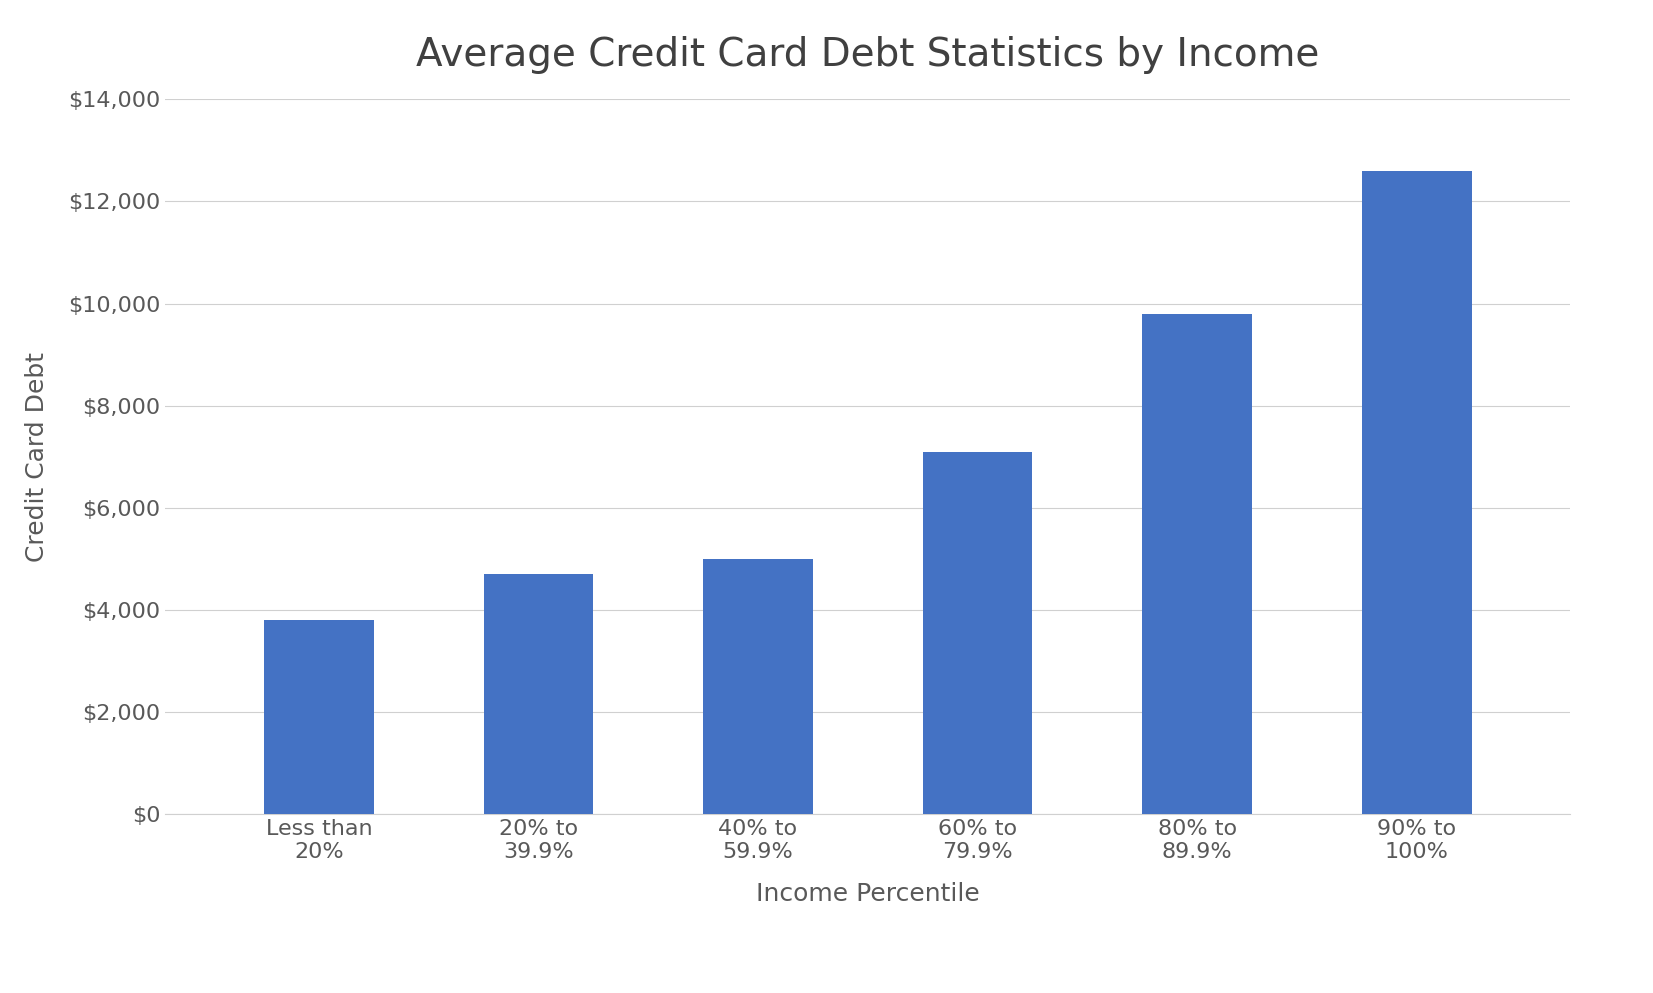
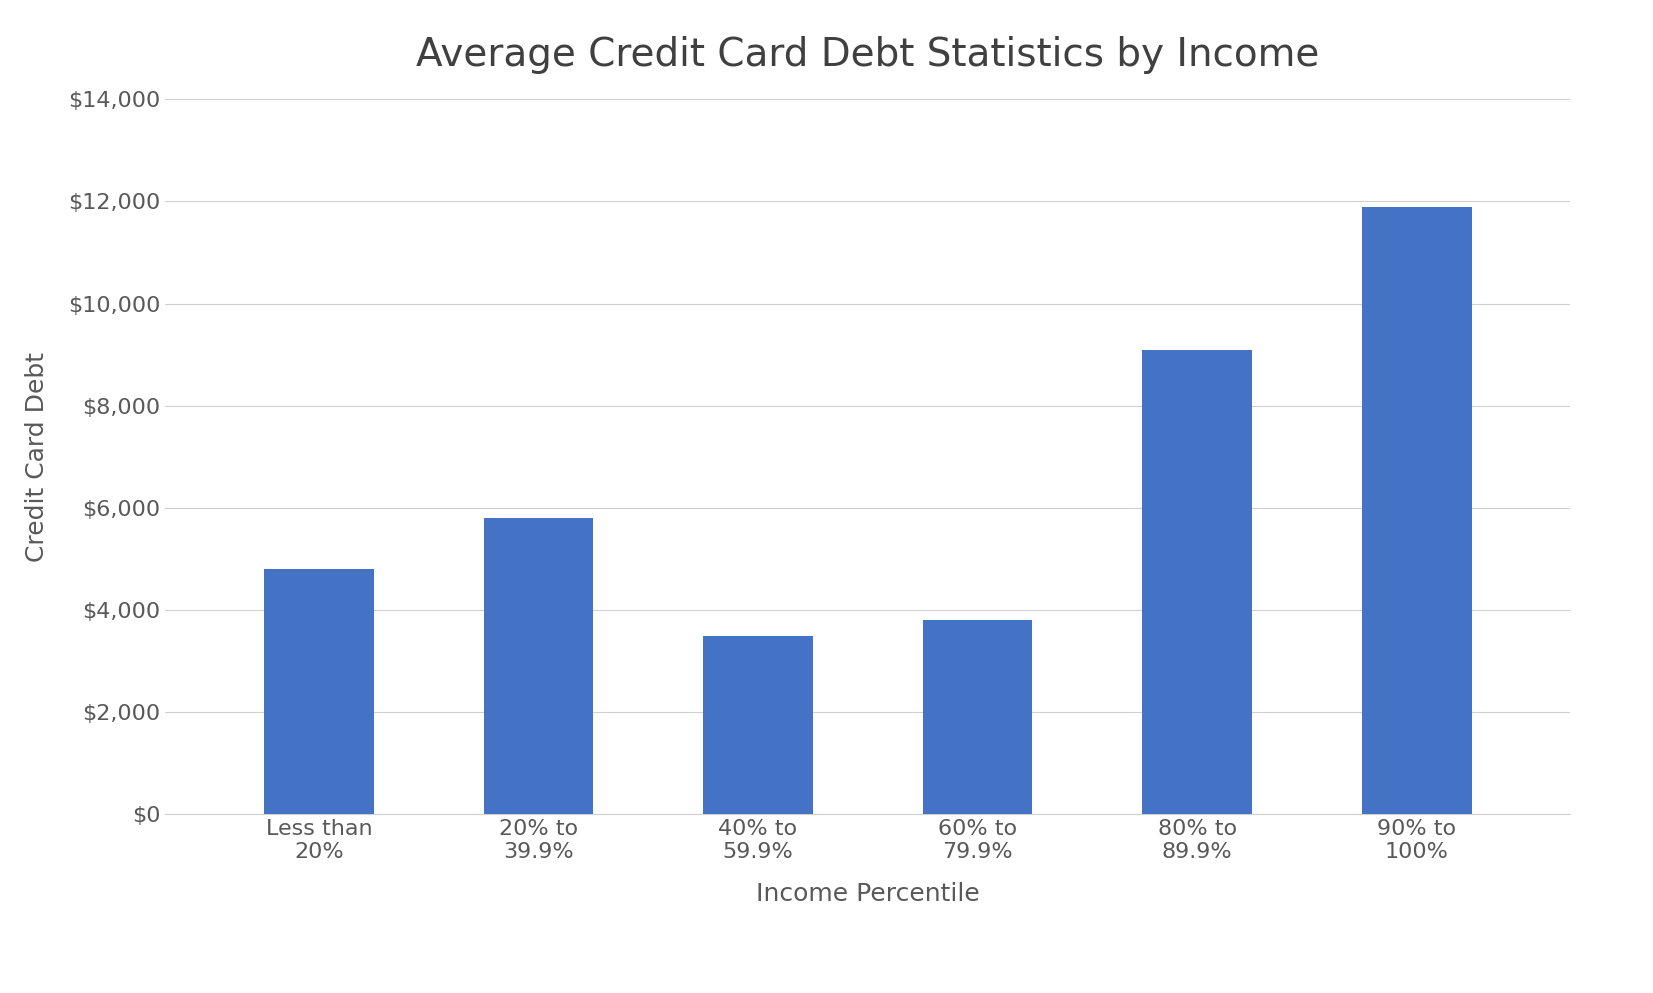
Less than 20%: $3,800 -> $4,800
20% to 39.9%: $4,700 -> $5,800
40% to 59.9%: $5,000 -> $3,500
60% to 79.9%: $7,100 -> $3,800
80% to 89.9%: $9,800 -> $9,100
90% to 100%: $12,600 -> $11,900
